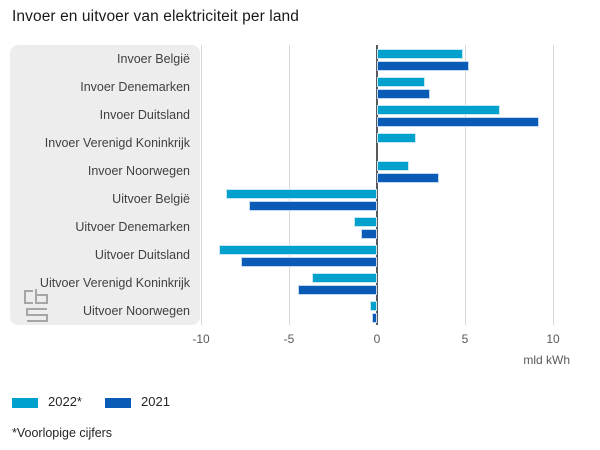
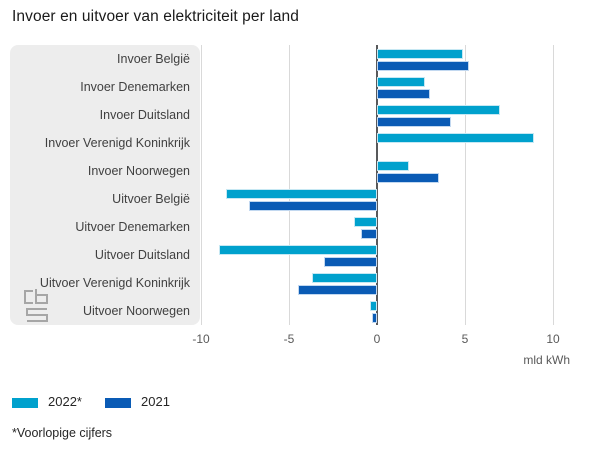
2021/Invoer Duitsland: 9.2 -> 4.2
2022*/Invoer Verenigd Koninkrijk: 2.2 -> 8.9
2021/Uitvoer Duitsland: -7.7 -> -3.0
